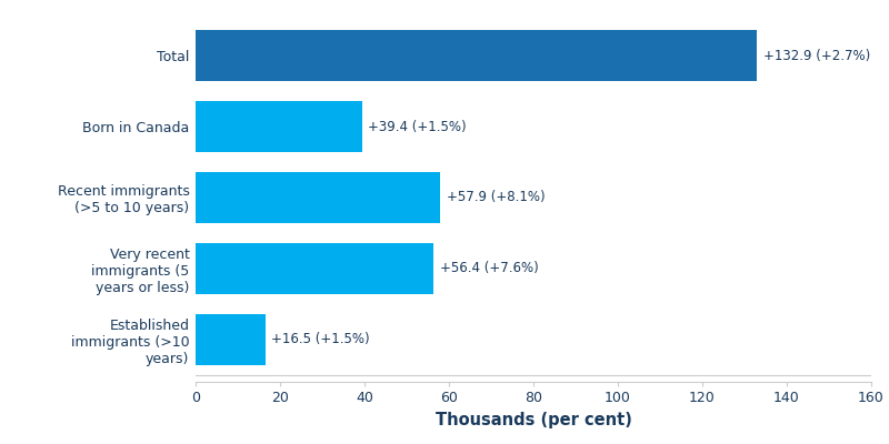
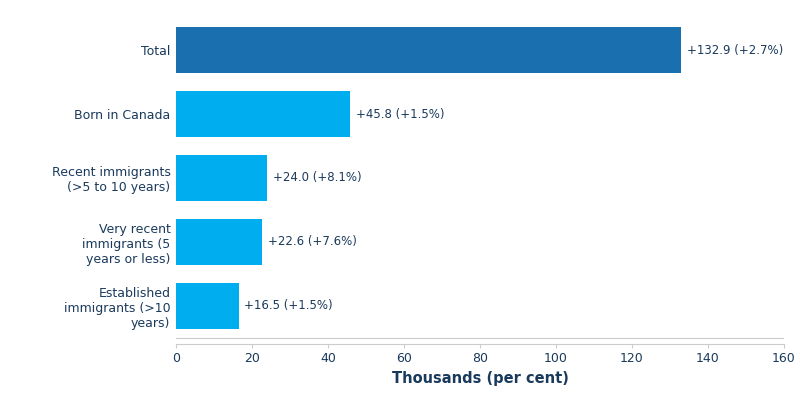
Born in Canada: +39.4 -> +45.8
Recent immigrants (>5 to 10 years): +57.9 -> +24.0
Very recent immigrants (5 years or less): +56.4 -> +22.6
